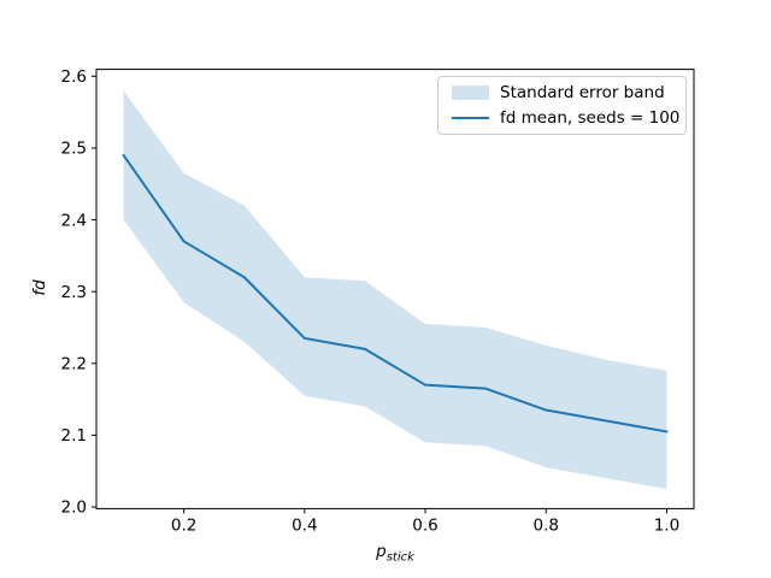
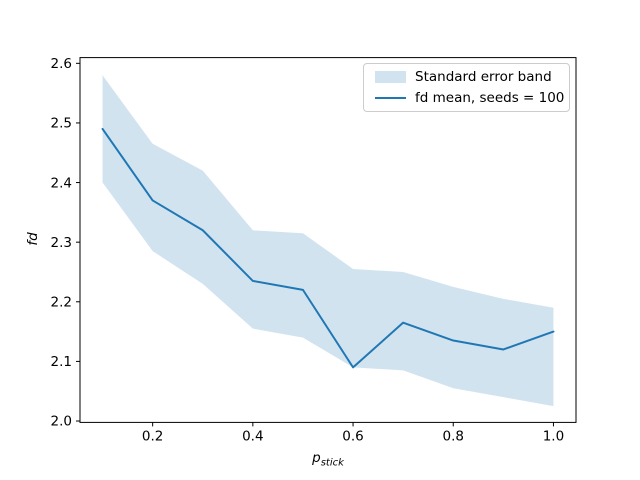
0.6: 2.17 -> 2.09
1.0: 2.10 -> 2.15
